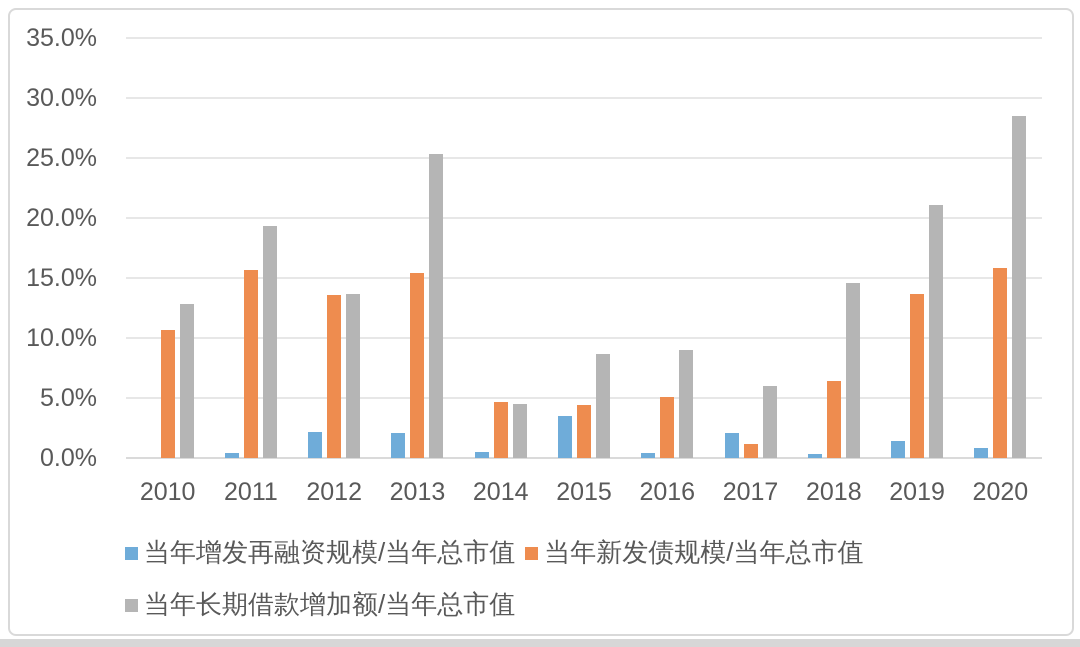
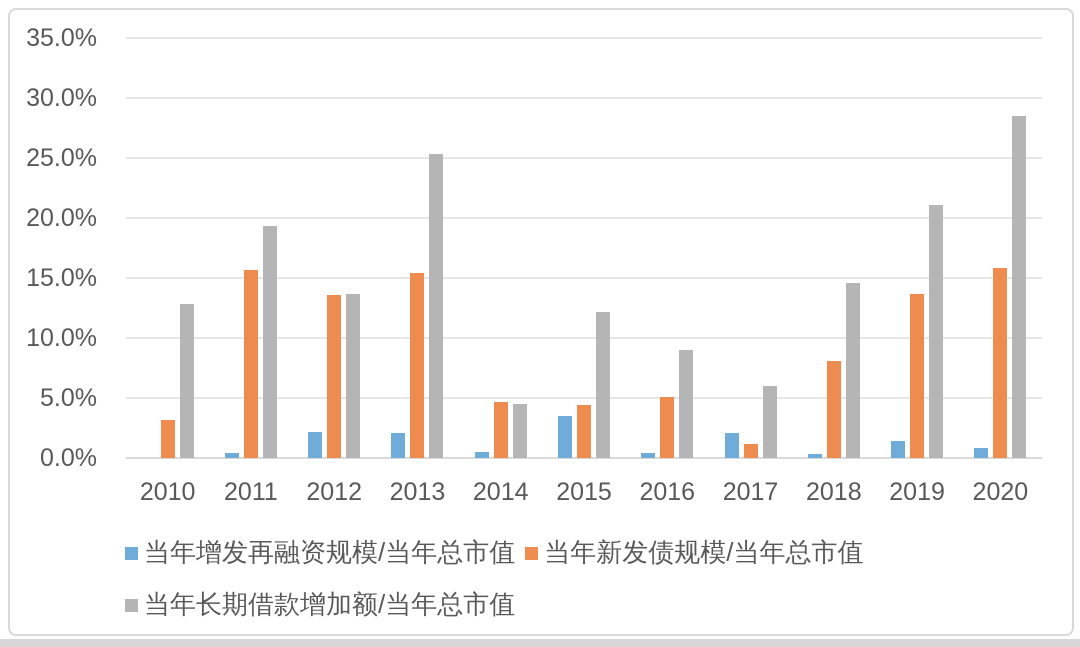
当年新发债规模/当年总市值/2010: 10.7% -> 3.2%
当年长期借款增加额/当年总市值/2015: 8.7% -> 12.2%
当年新发债规模/当年总市值/2018: 6.4% -> 8.1%
